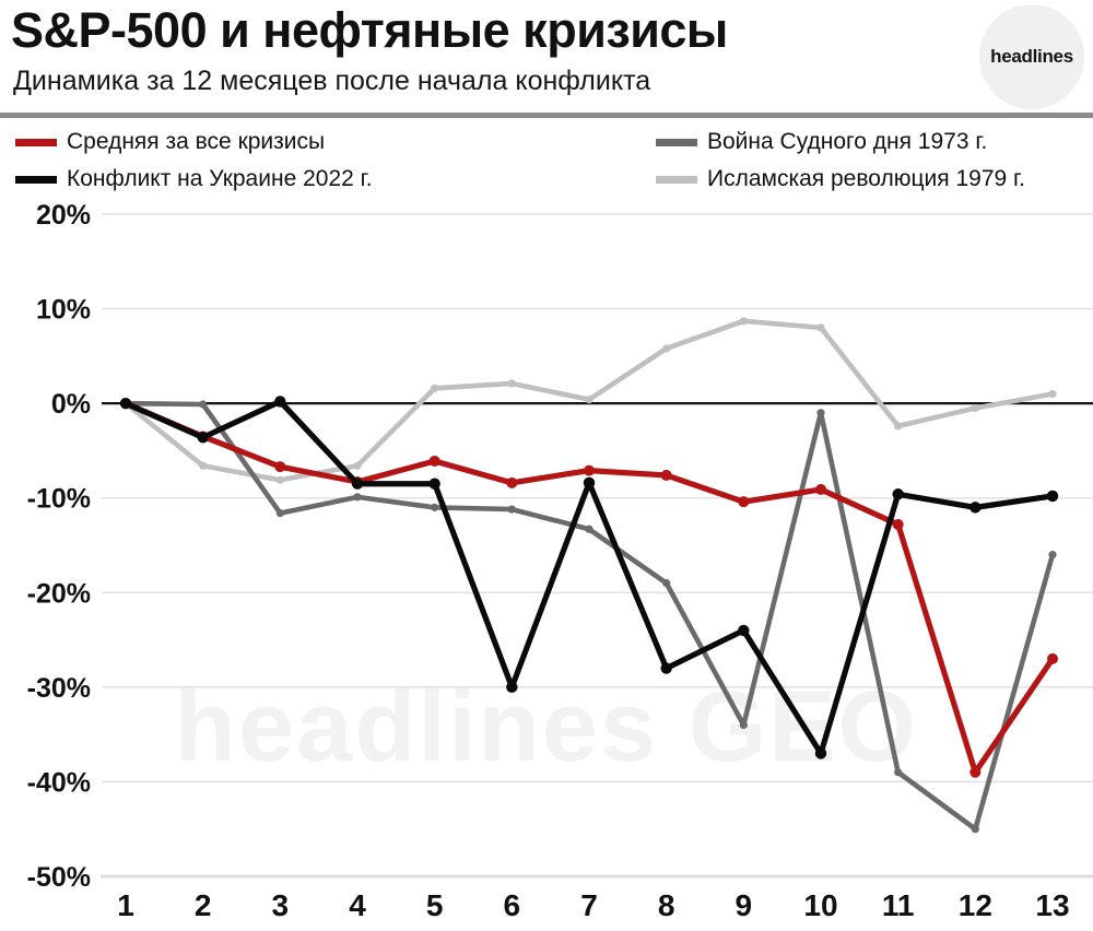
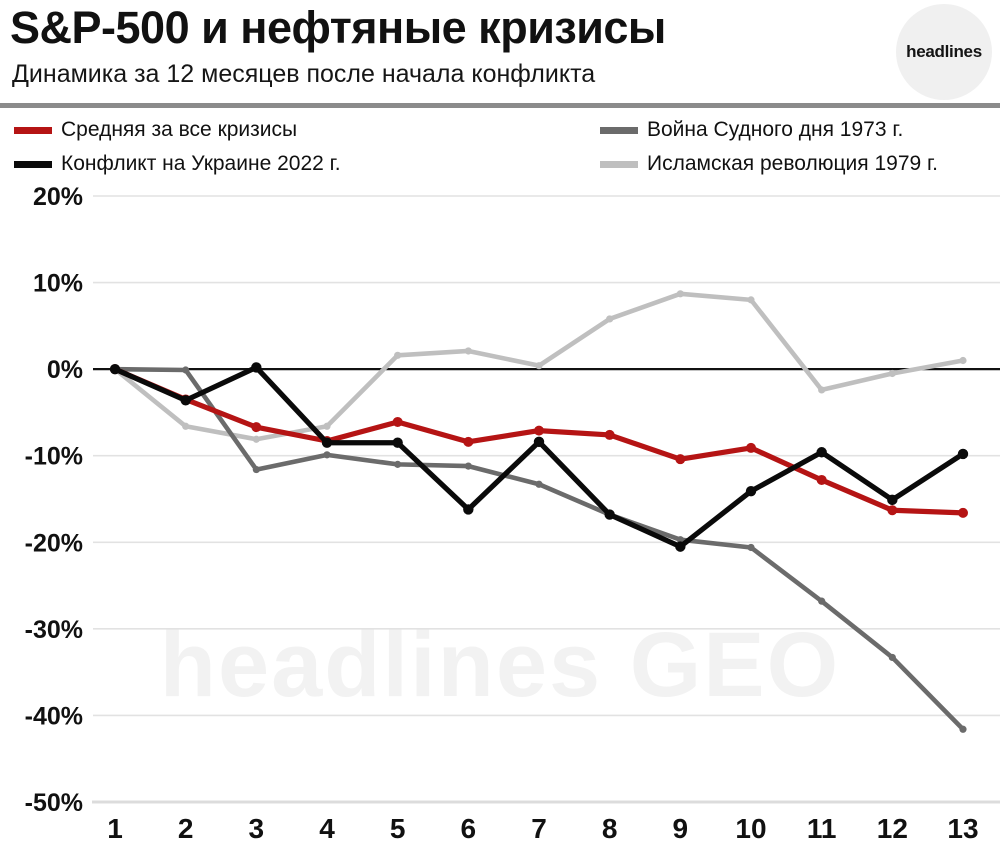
Конфликт на Украине 2022 г./6: -30% -> -16%
Конфликт на Украине 2022 г./8: -28% -> -17%
Война Судного дня 1973 г./8: -19% -> -17%
Конфликт на Украине 2022 г./9: -24% -> -20%
Война Судного дня 1973 г./9: -34% -> -20%
Конфликт на Украине 2022 г./10: -37% -> -14%
Война Судного дня 1973 г./10: -1% -> -21%
Война Судного дня 1973 г./11: -39% -> -27%
Средняя за все кризисы/12: -39% -> -16%
Конфликт на Украине 2022 г./12: -11% -> -15%
Война Судного дня 1973 г./12: -45% -> -33%
Средняя за все кризисы/13: -27% -> -17%
Война Судного дня 1973 г./13: -16% -> -42%
